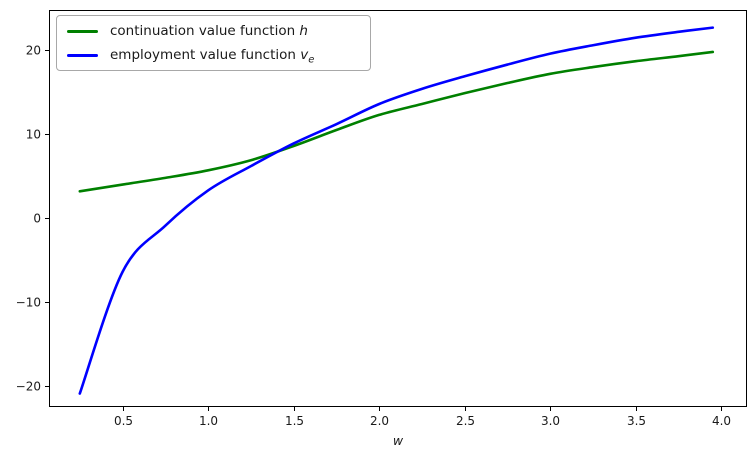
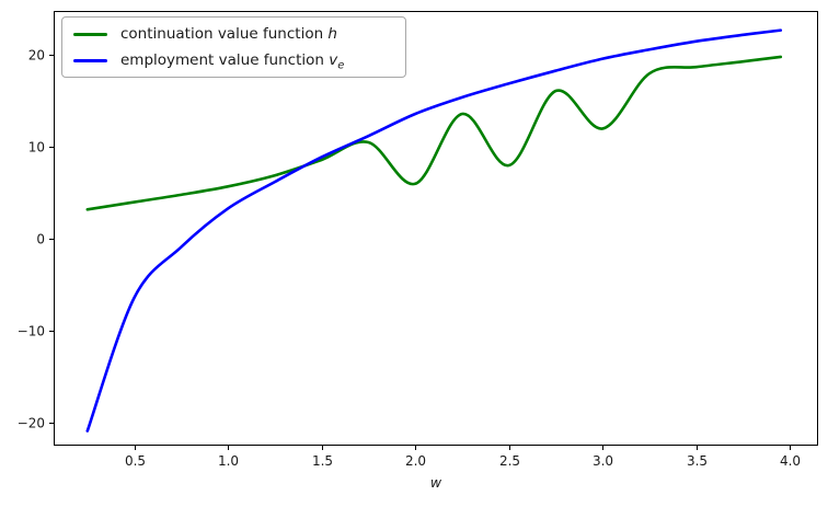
continuation value function h/2.0: 12 -> 6
continuation value function h/2.5: 15 -> 8
continuation value function h/3.0: 17 -> 12
